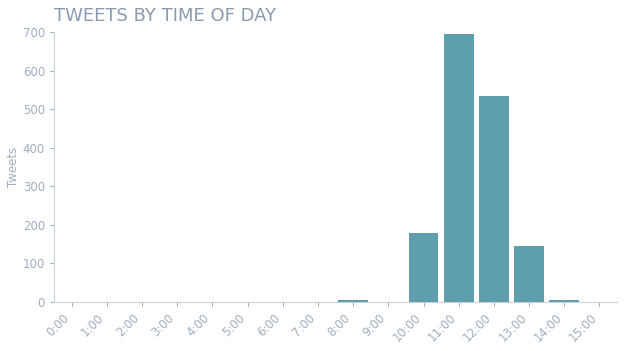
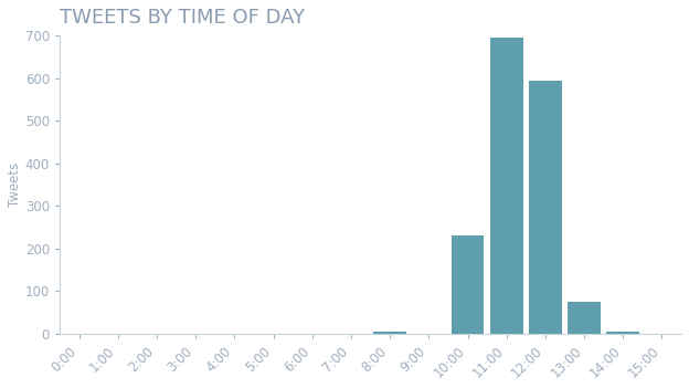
10:00: 180 -> 230
12:00: 535 -> 595
13:00: 145 -> 75
